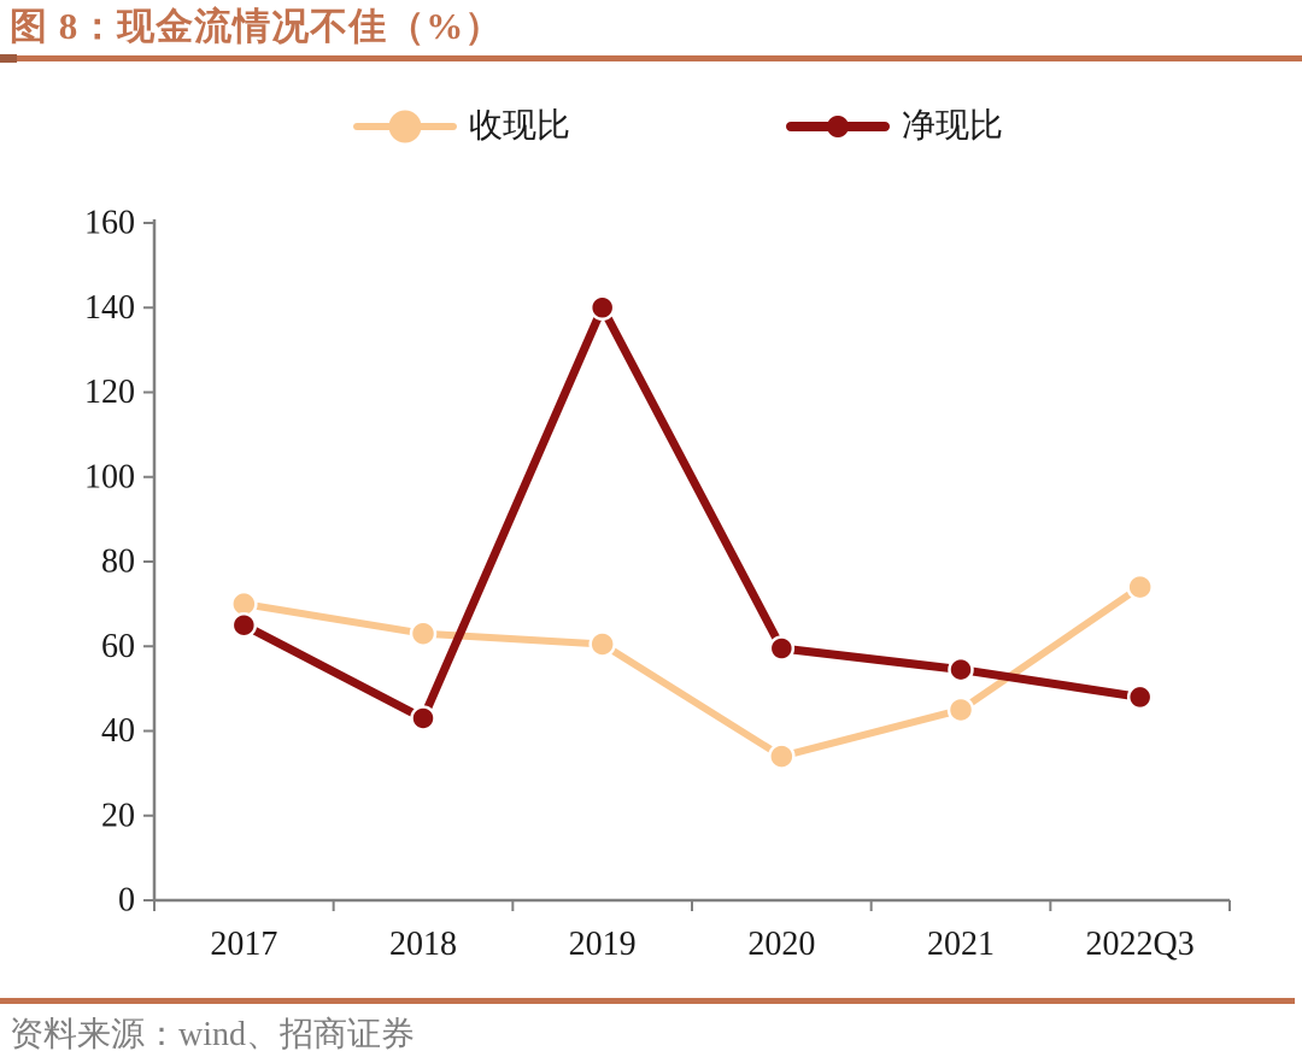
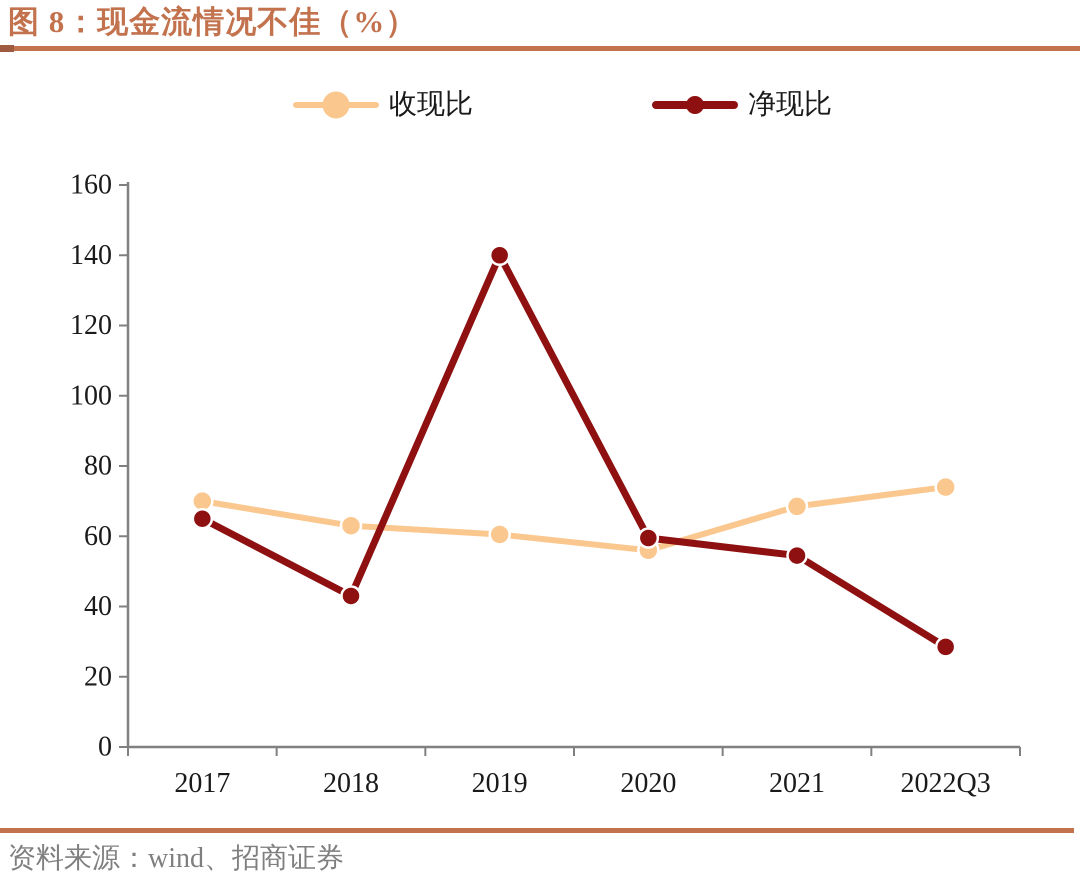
收现比/2020: 34 -> 56
收现比/2021: 45 -> 68
净现比/2022Q3: 48 -> 28
